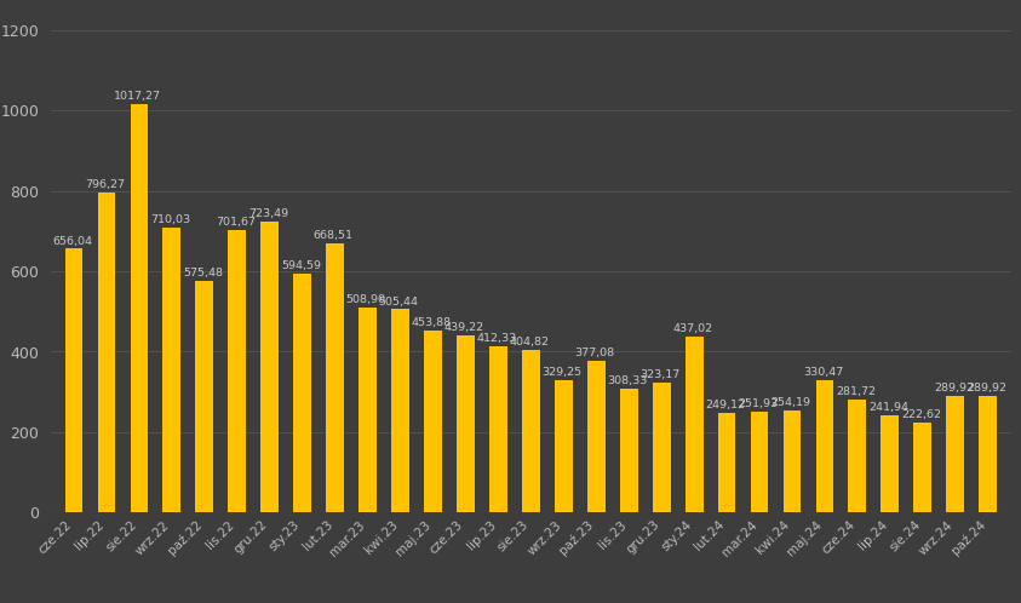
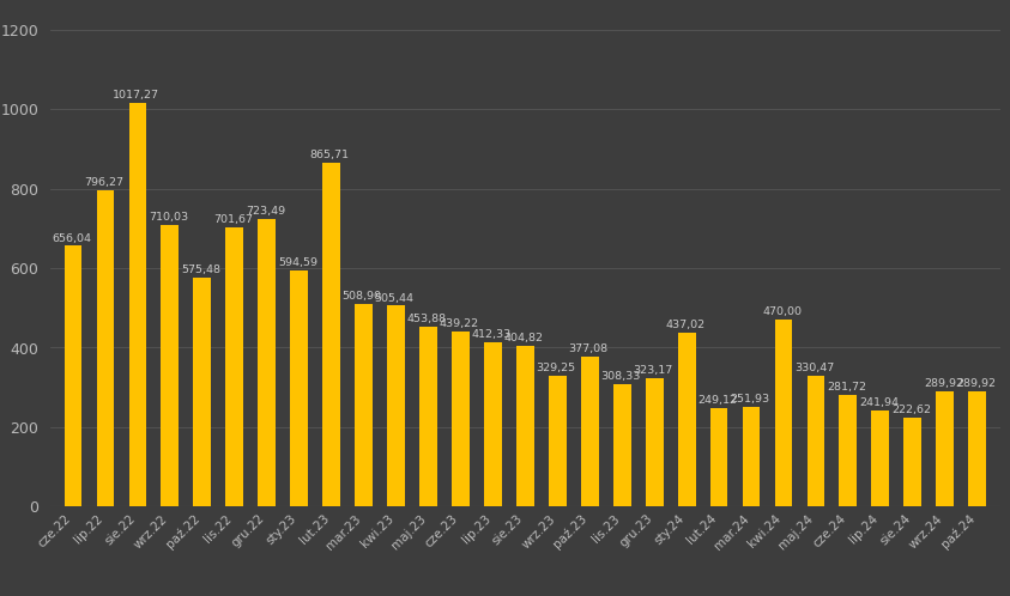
lut.23: 668,51 -> 865,71
kwi.24: 254 -> 470
